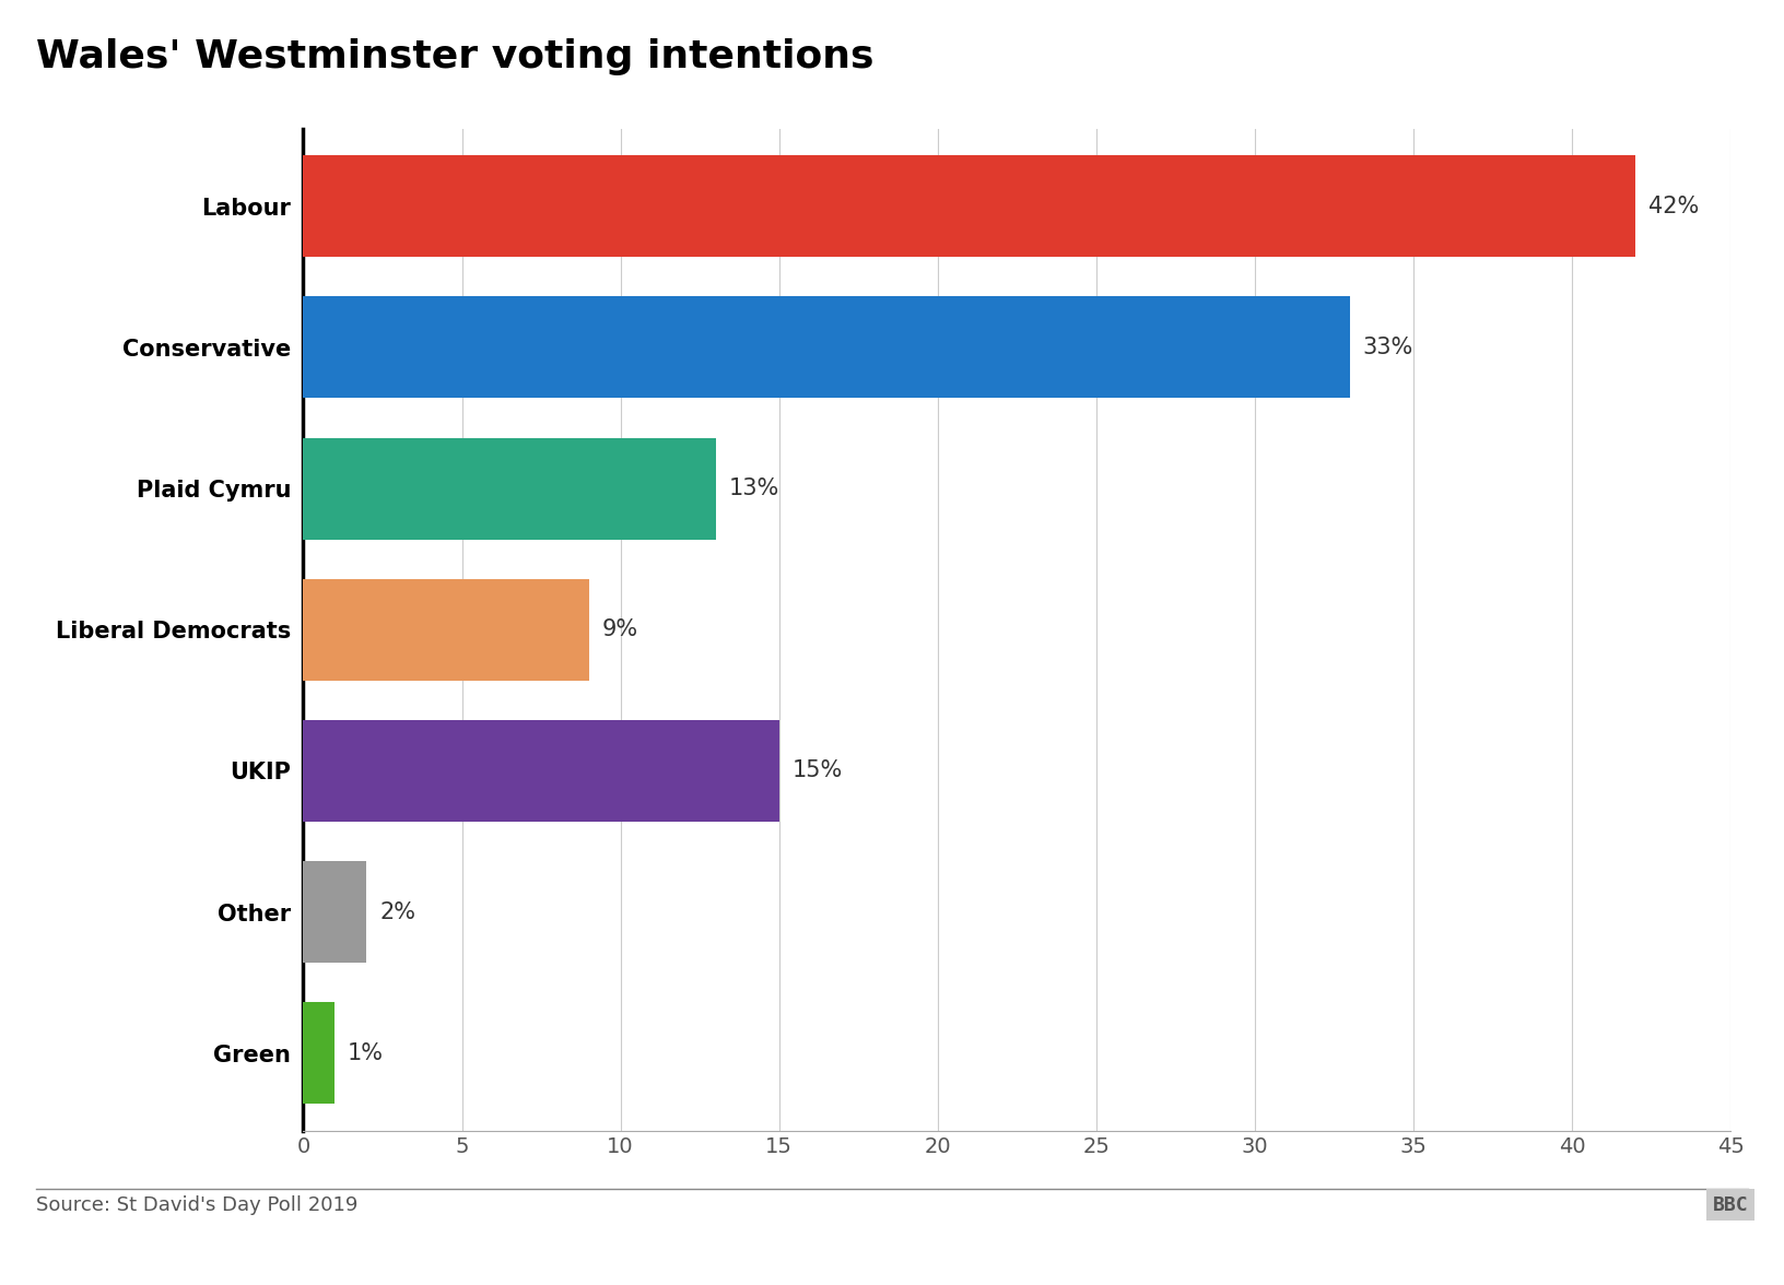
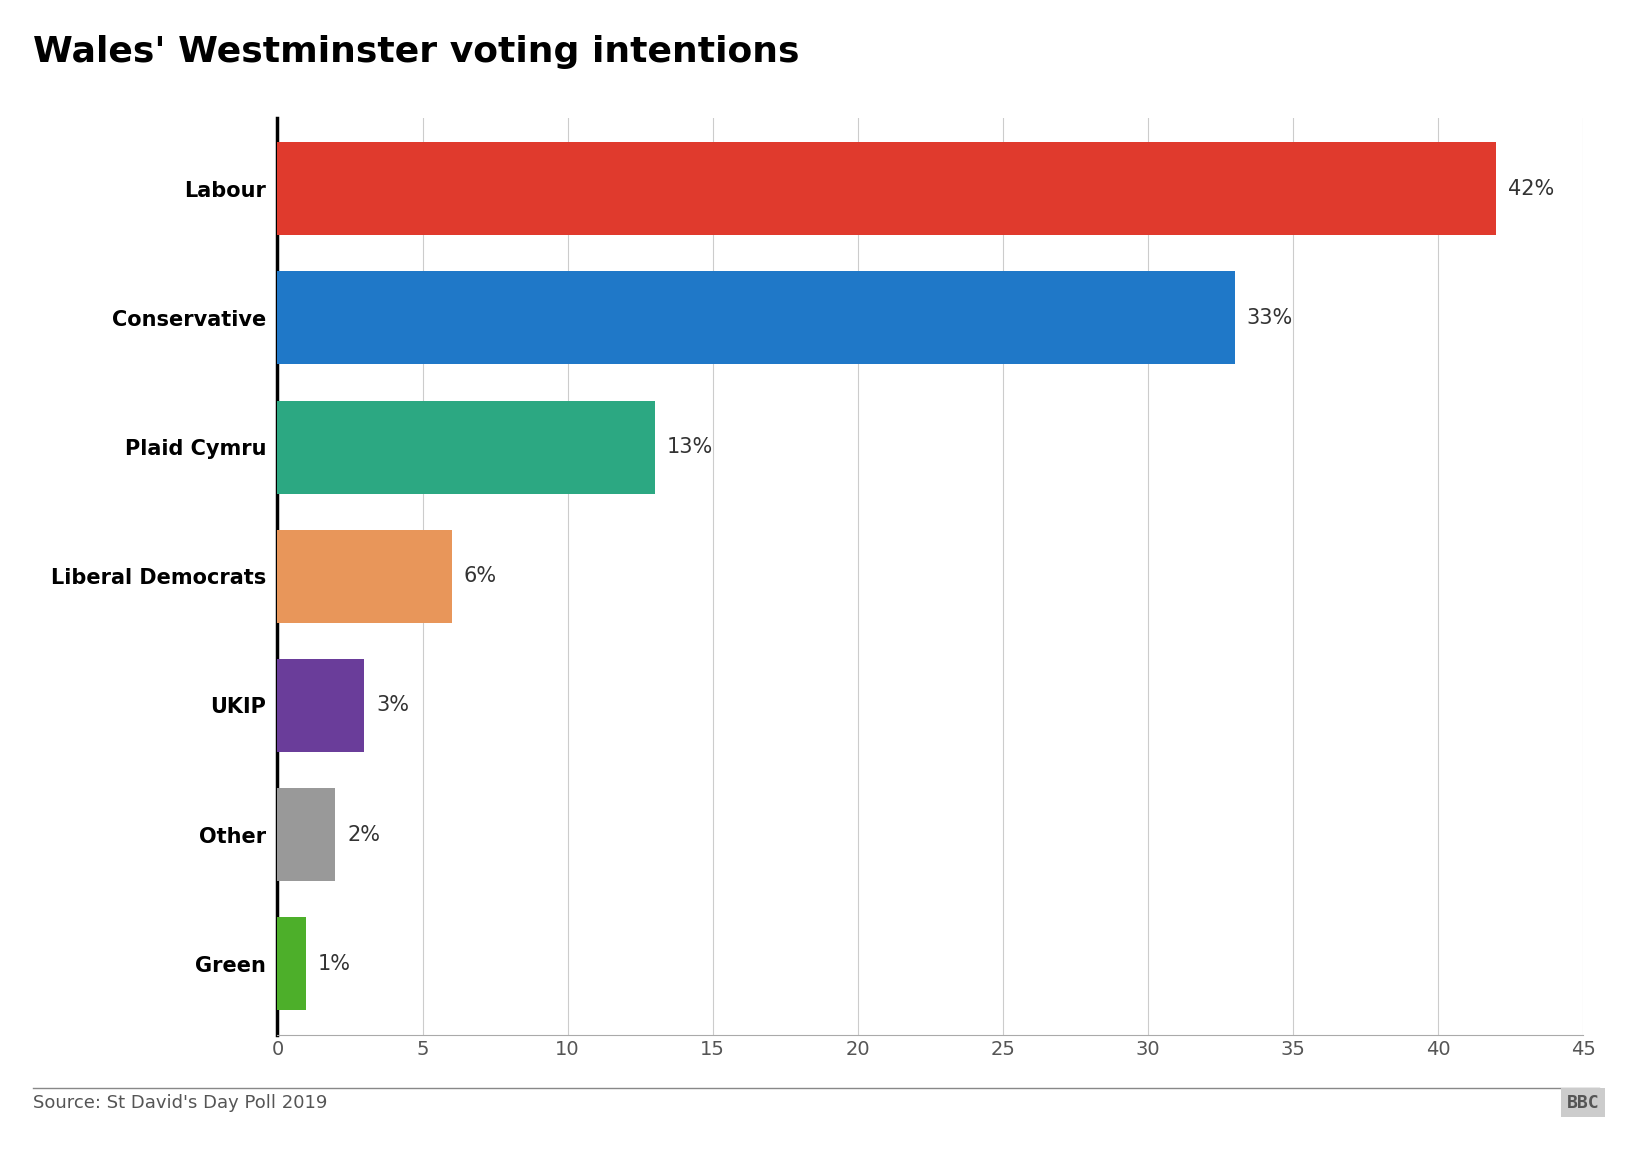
Liberal Democrats: 9% -> 6%
UKIP: 15% -> 3%
